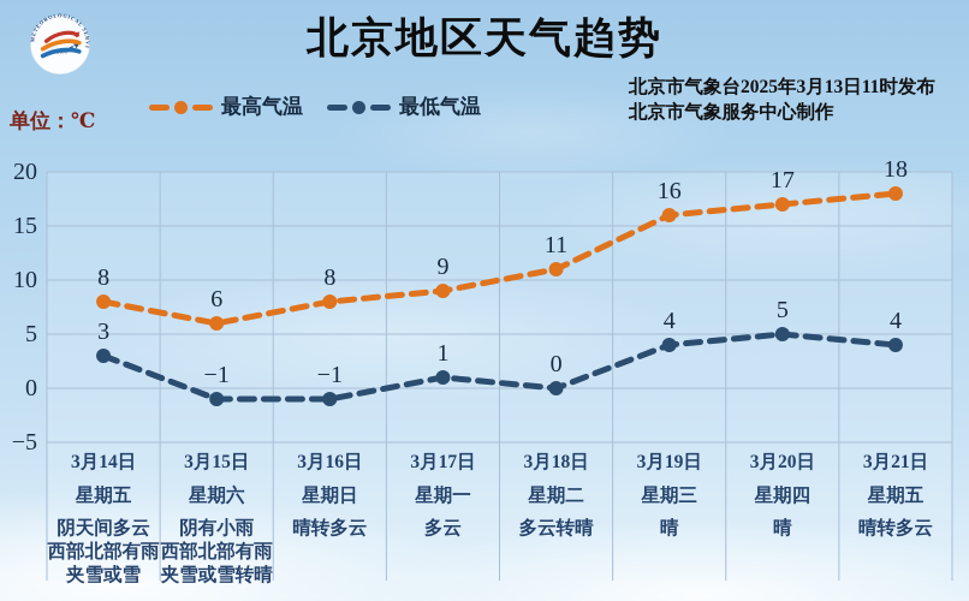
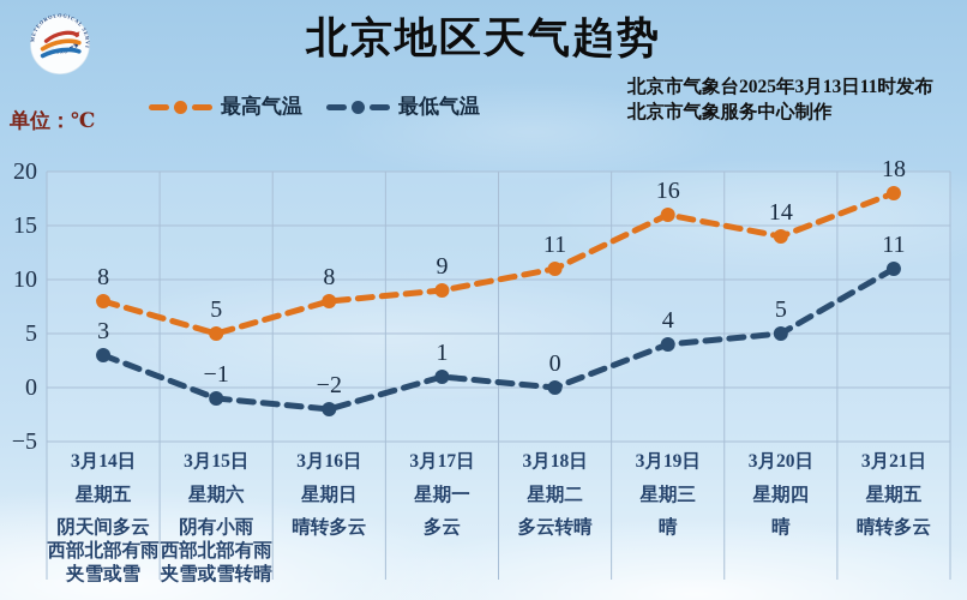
最高气温/3月15日: 6 -> 5
最低气温/3月16日: −1 -> −2
最高气温/3月20日: 17 -> 14
最低气温/3月21日: 4 -> 11
